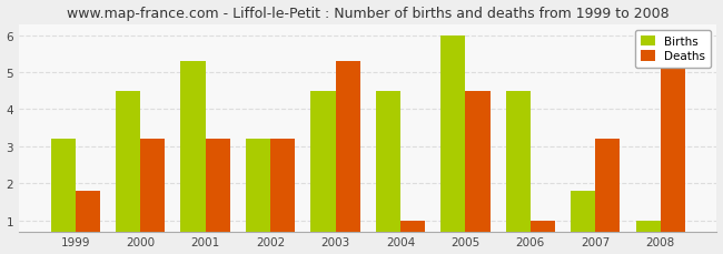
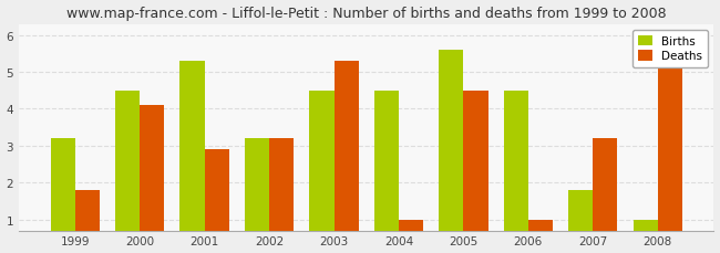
Deaths/2000: 3.2 -> 4.1
Deaths/2001: 3.2 -> 2.9
Births/2005: 6.0 -> 5.6
